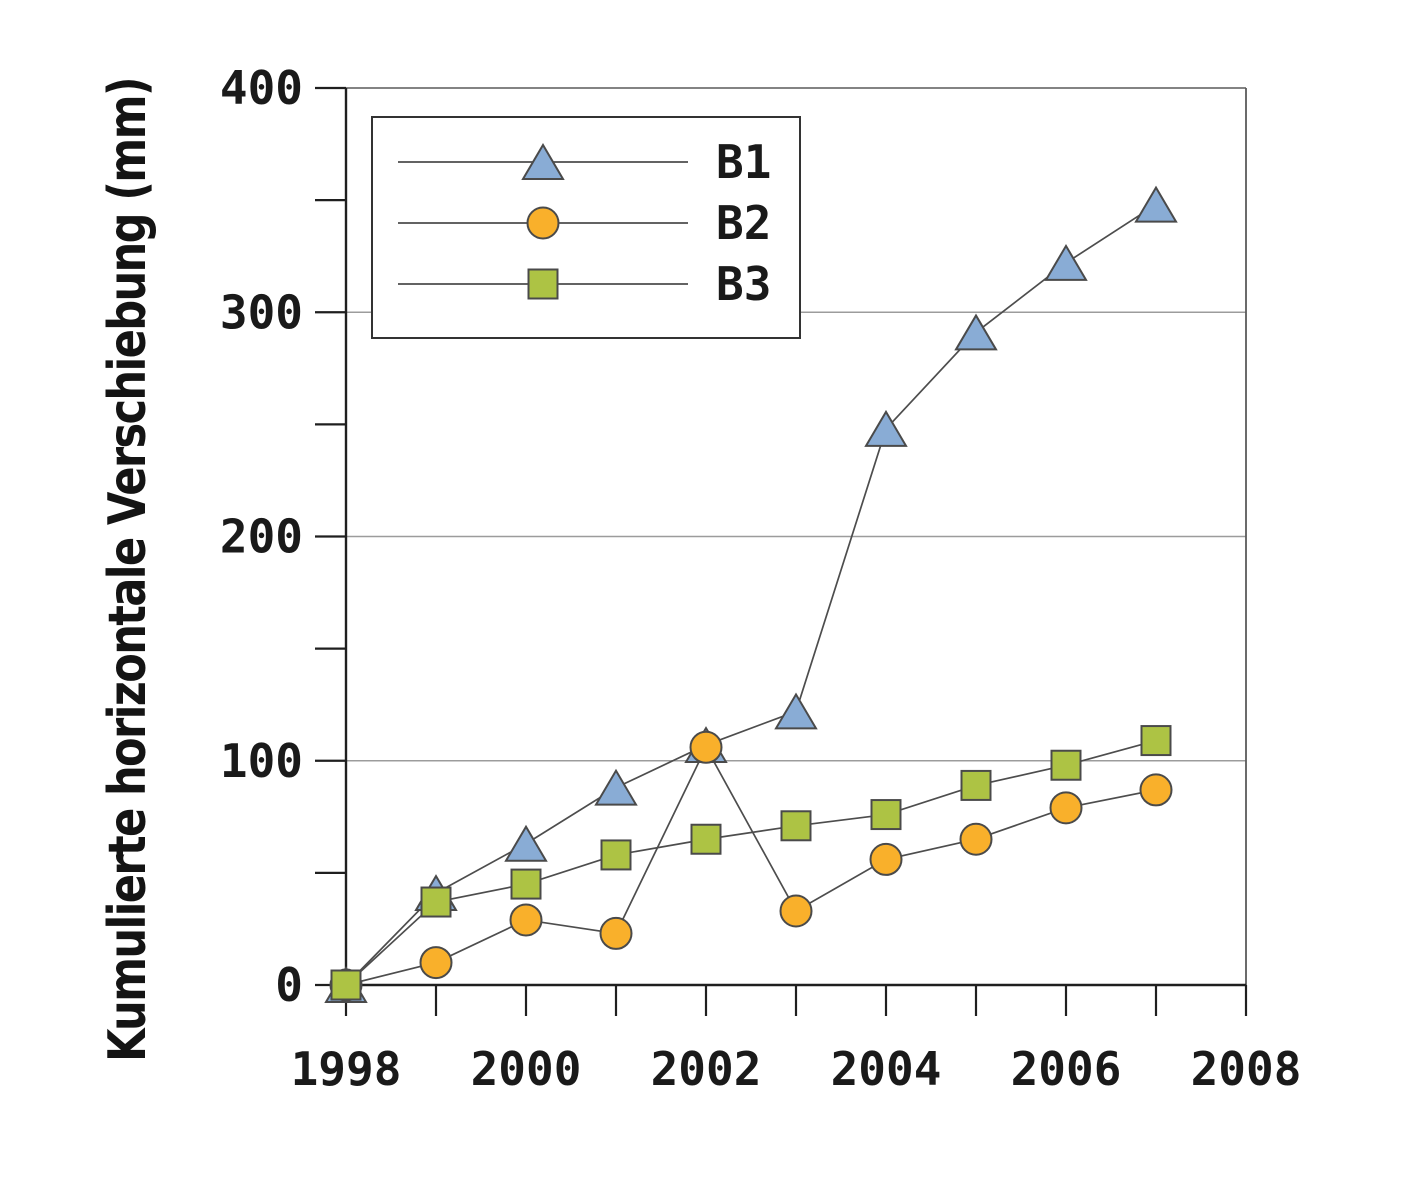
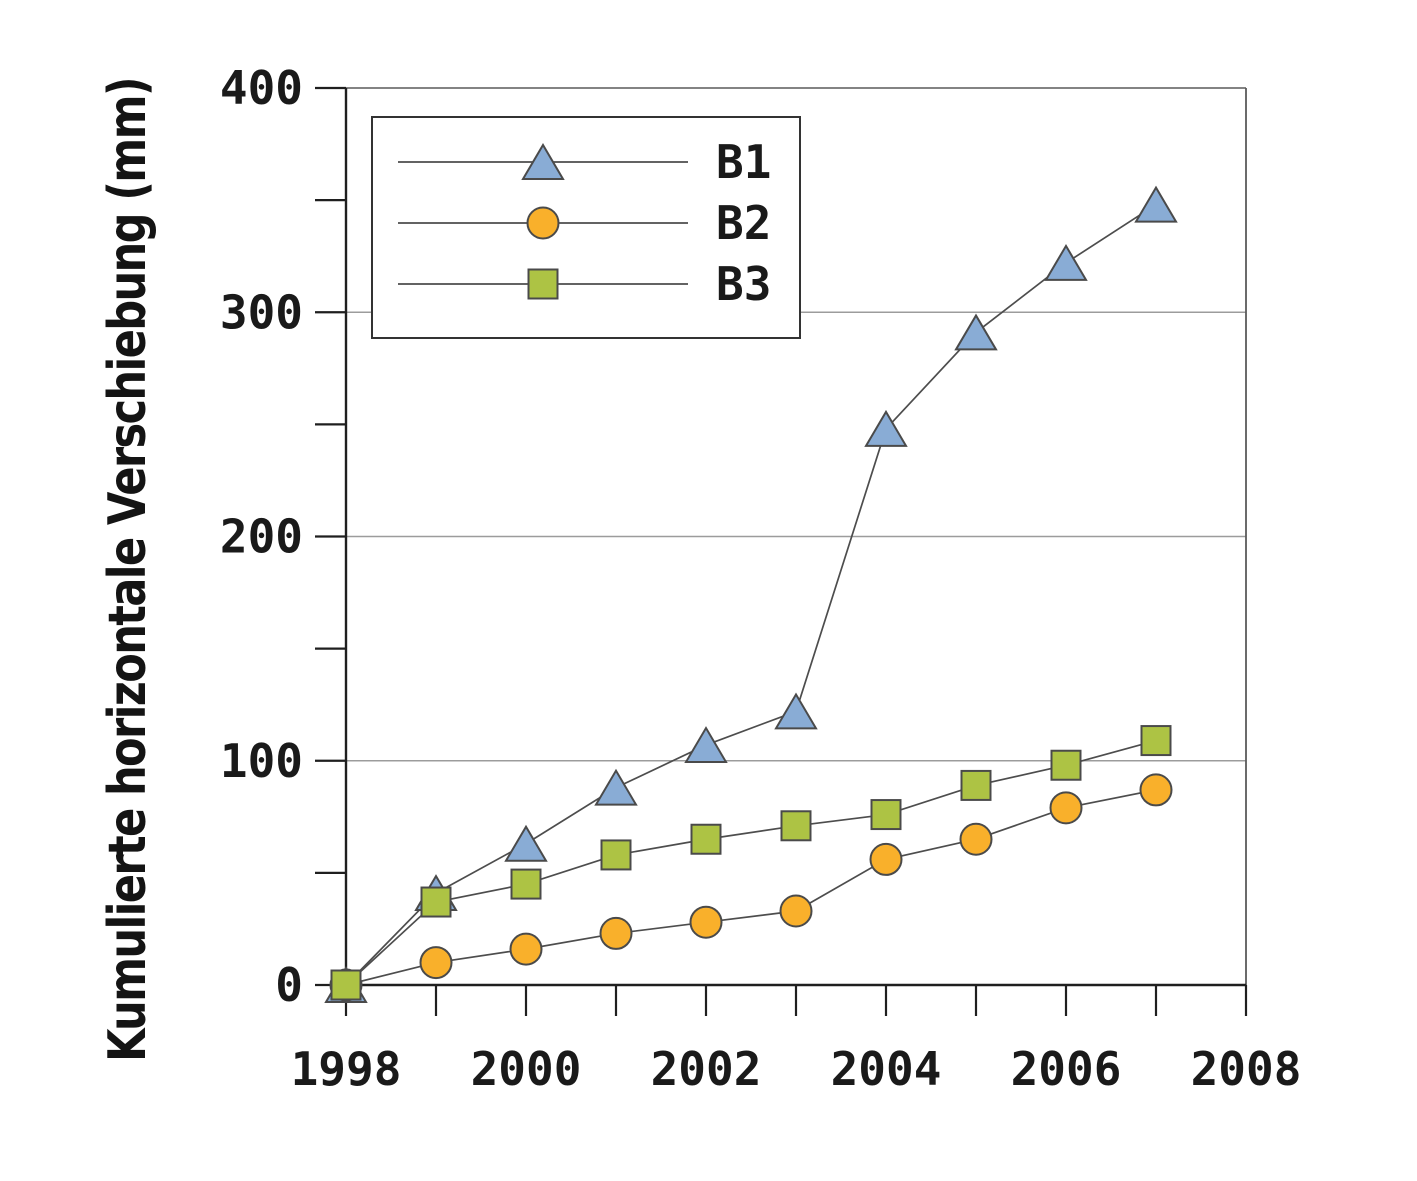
B2/2000: 29 -> 16
B2/2002: 106 -> 28
